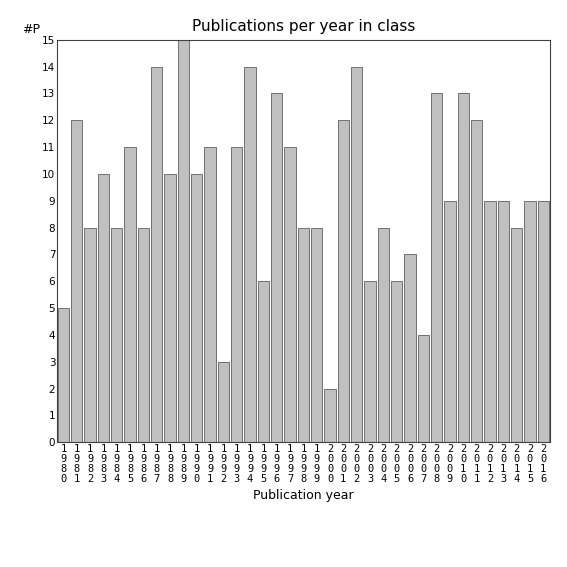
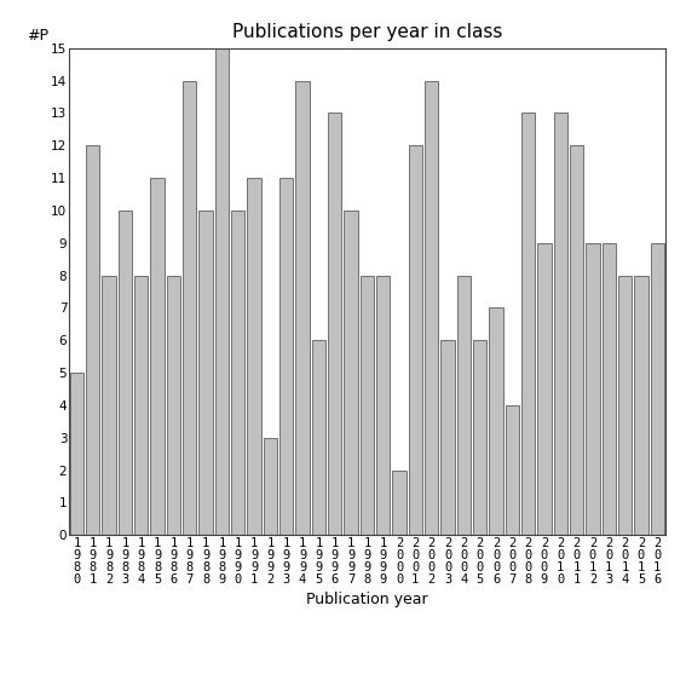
1 9 9 7: 11 -> 10
2 0 1 5: 9 -> 8
